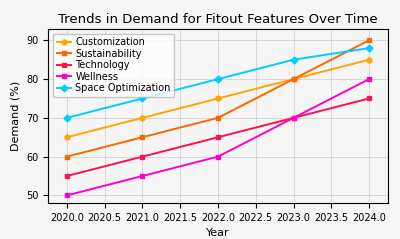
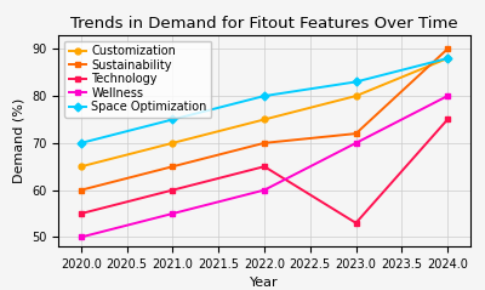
Sustainability/2023.0: 80 -> 72
Technology/2023.0: 70 -> 53
Space Optimization/2023.0: 85 -> 83
Customization/2024.0: 85 -> 88
